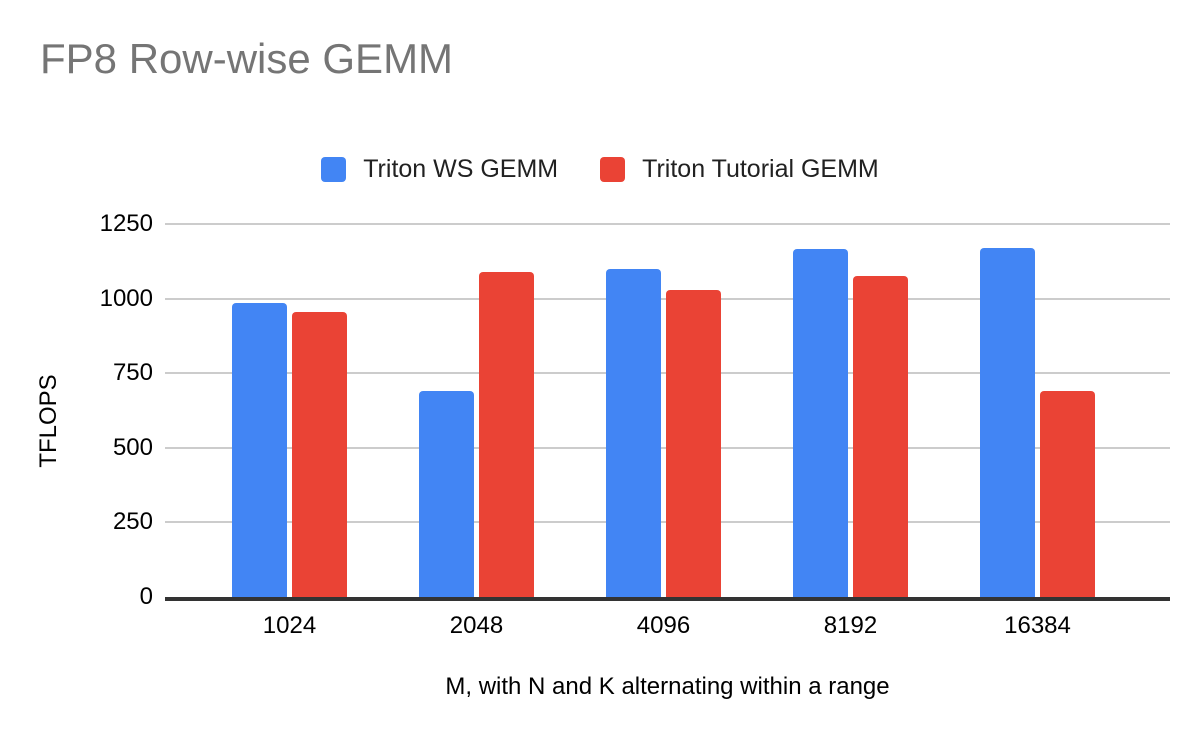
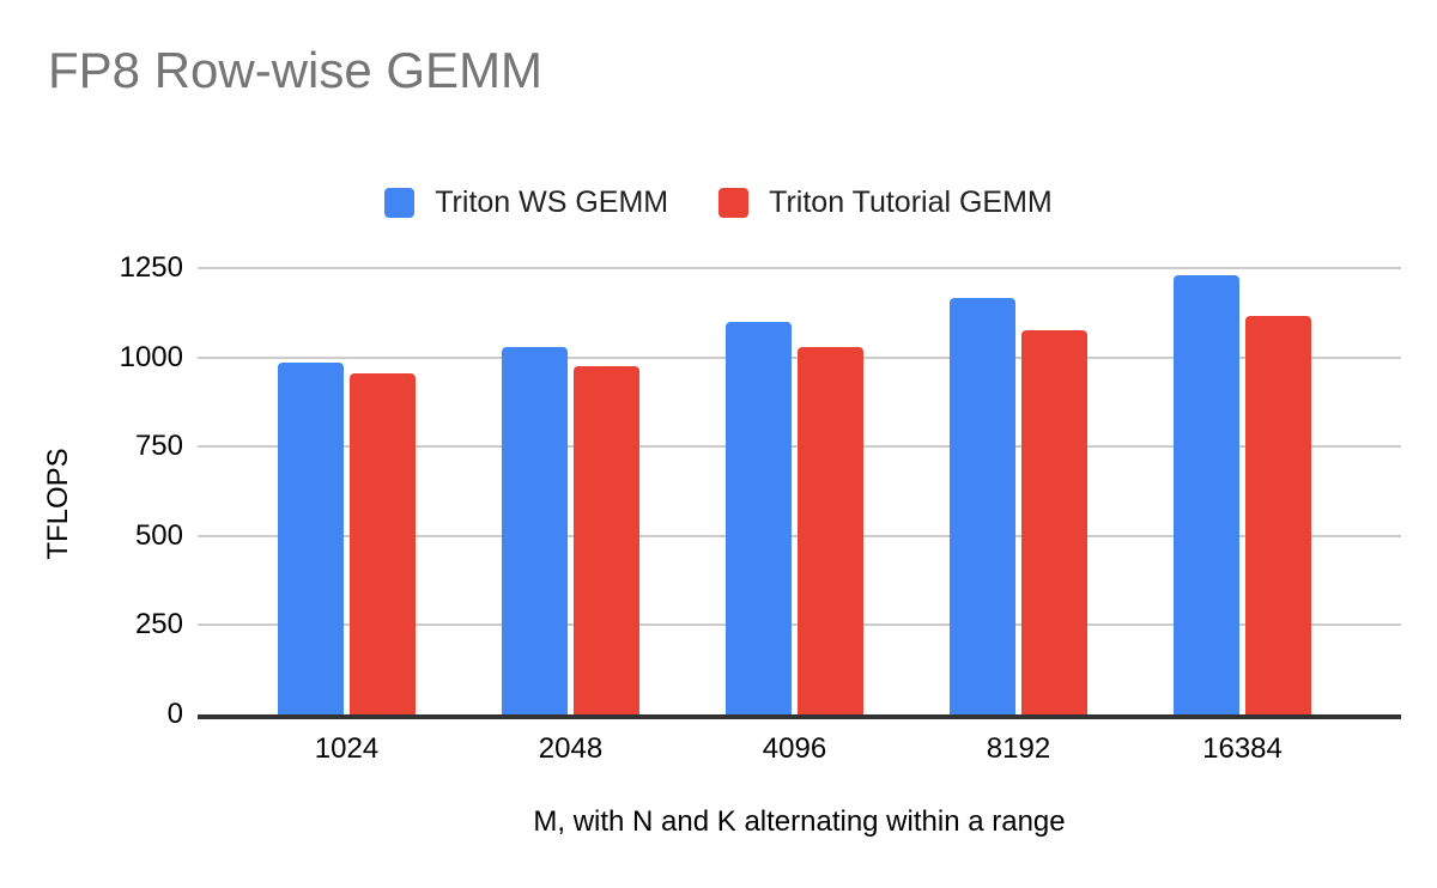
Triton WS GEMM/2048: 690 -> 1030
Triton Tutorial GEMM/2048: 1090 -> 980
Triton WS GEMM/16384: 1170 -> 1230
Triton Tutorial GEMM/16384: 690 -> 1120
